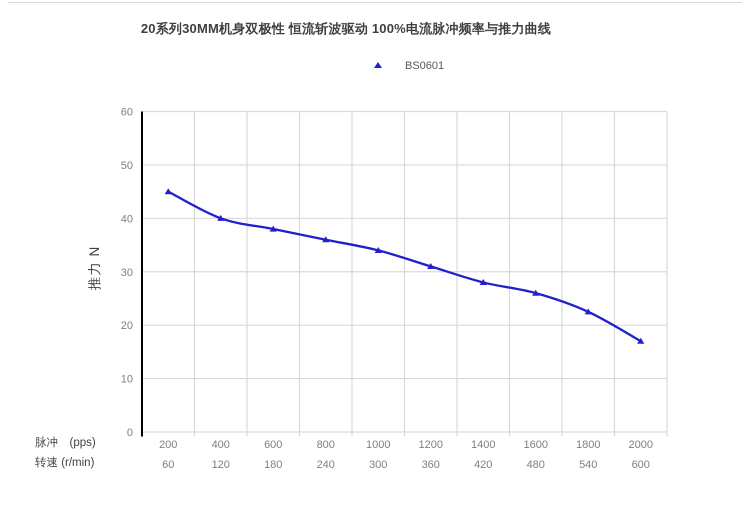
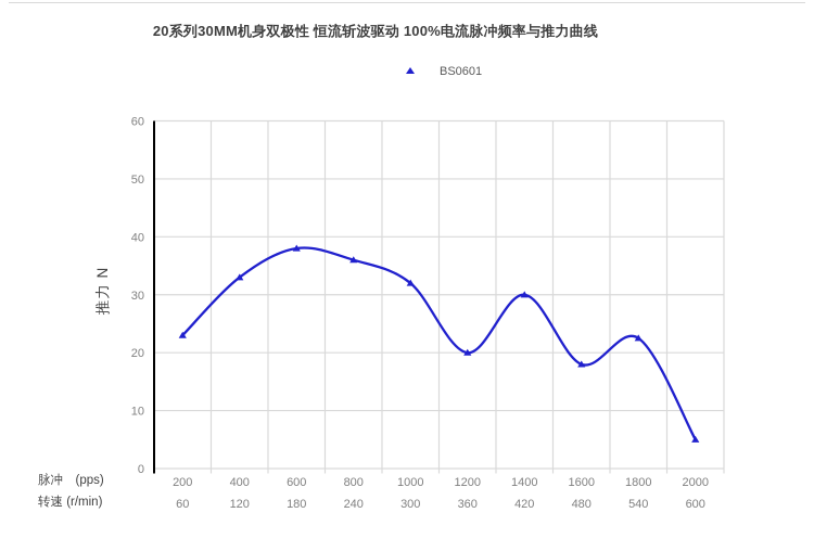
200: 45 -> 23
400: 40 -> 33
1000: 34 -> 32
1200: 31 -> 20
1400: 28 -> 30
1600: 26 -> 18
2000: 17 -> 5
